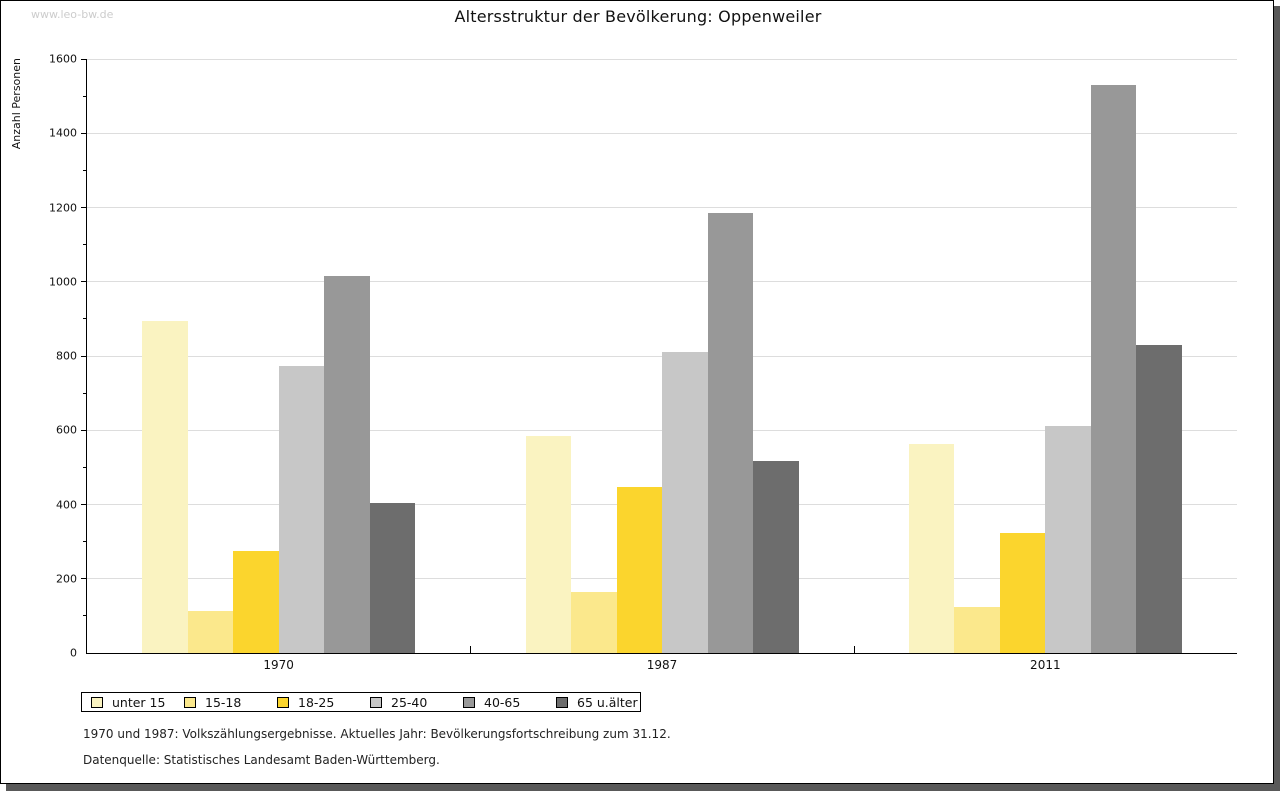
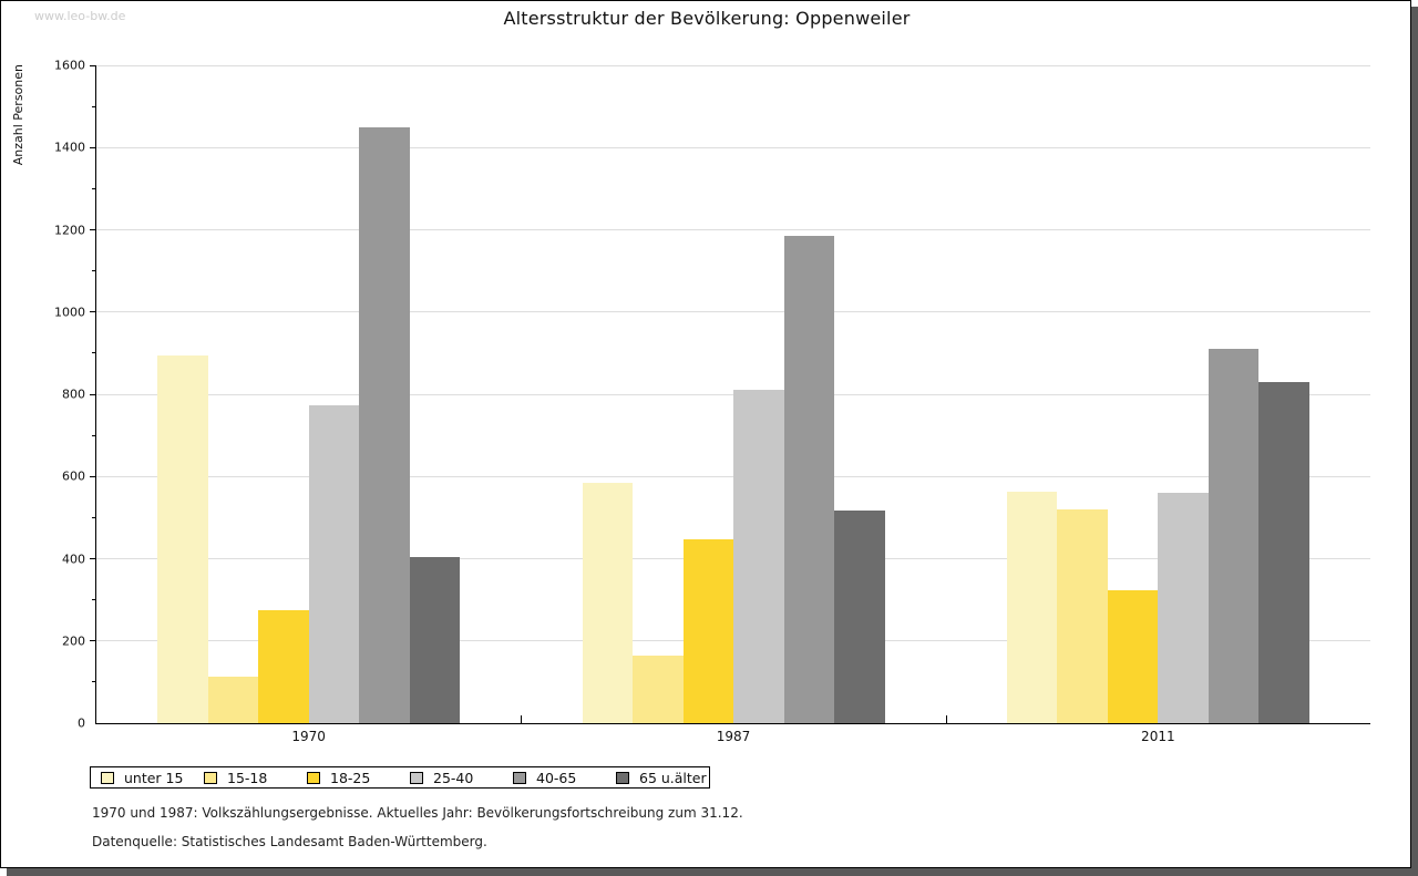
40-65/1970: 1020 -> 1450
15-18/2011: 120 -> 520
25-40/2011: 610 -> 560
40-65/2011: 1530 -> 910
